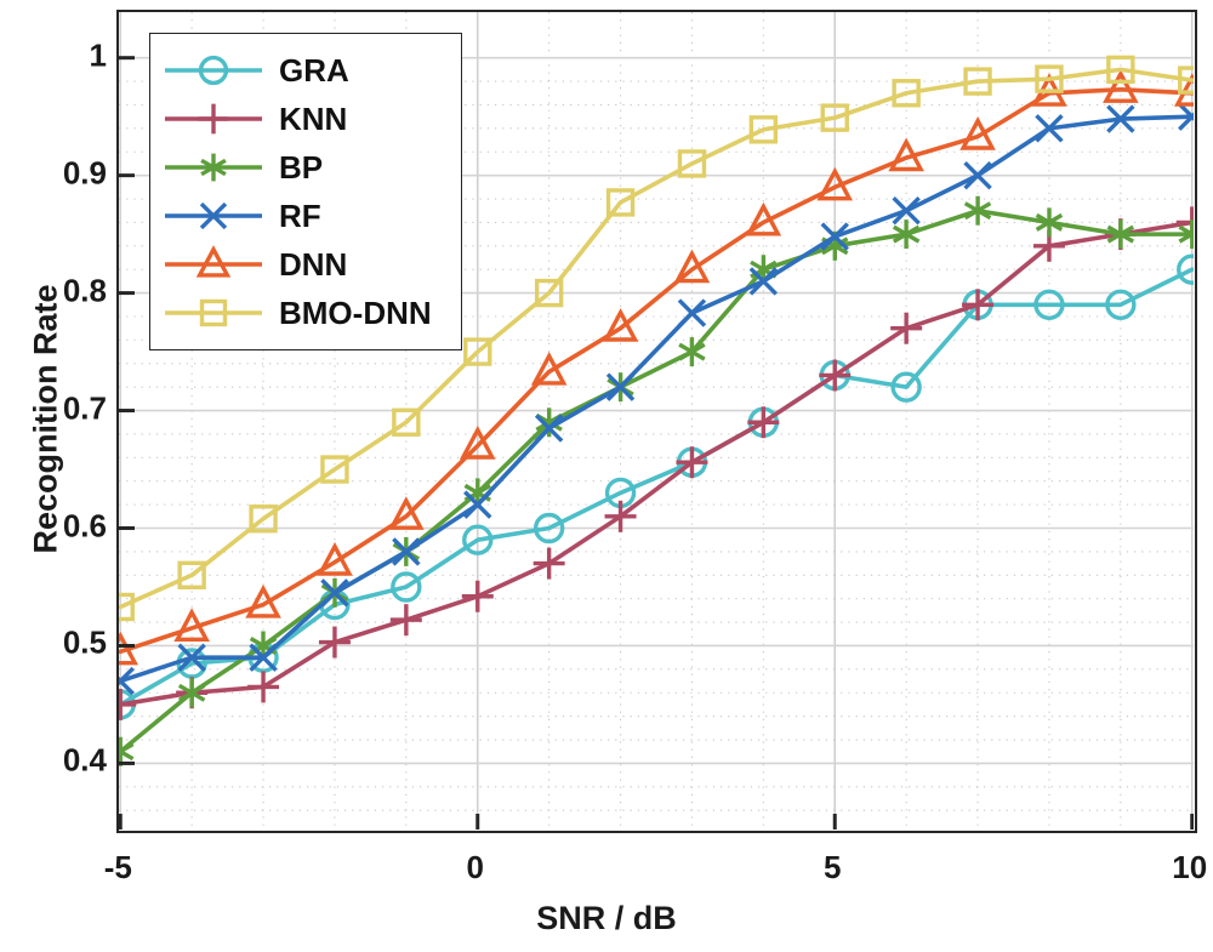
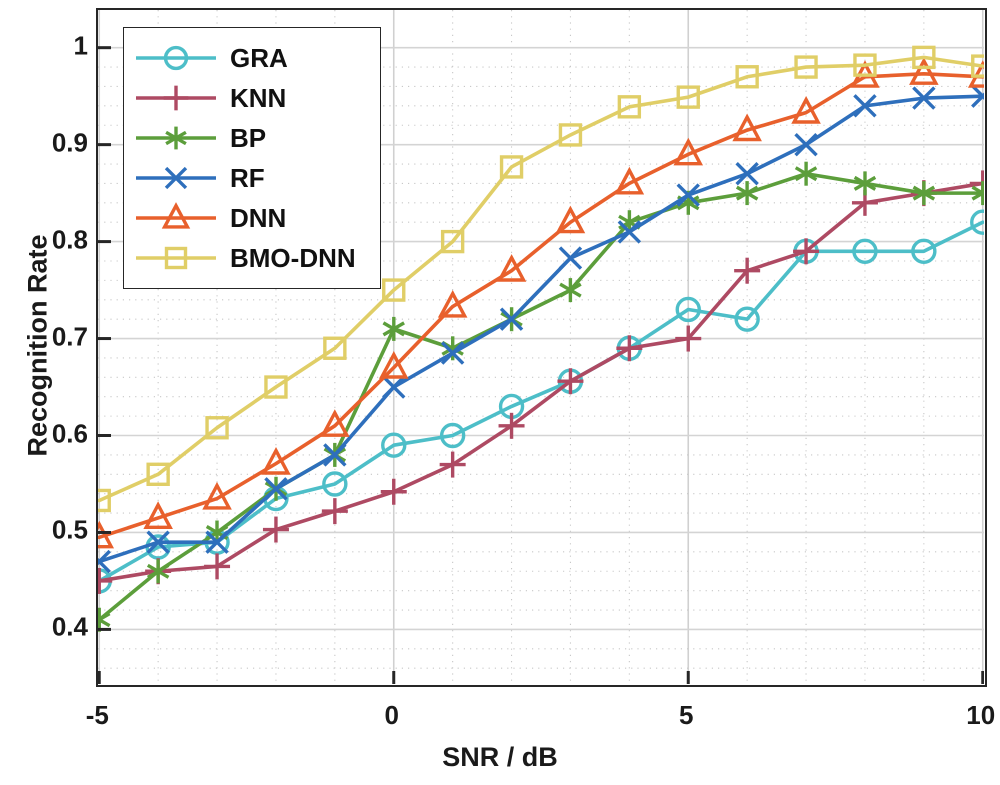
BP/0: 0.63 -> 0.71
RF/0: 0.62 -> 0.65
KNN/5: 0.73 -> 0.70
